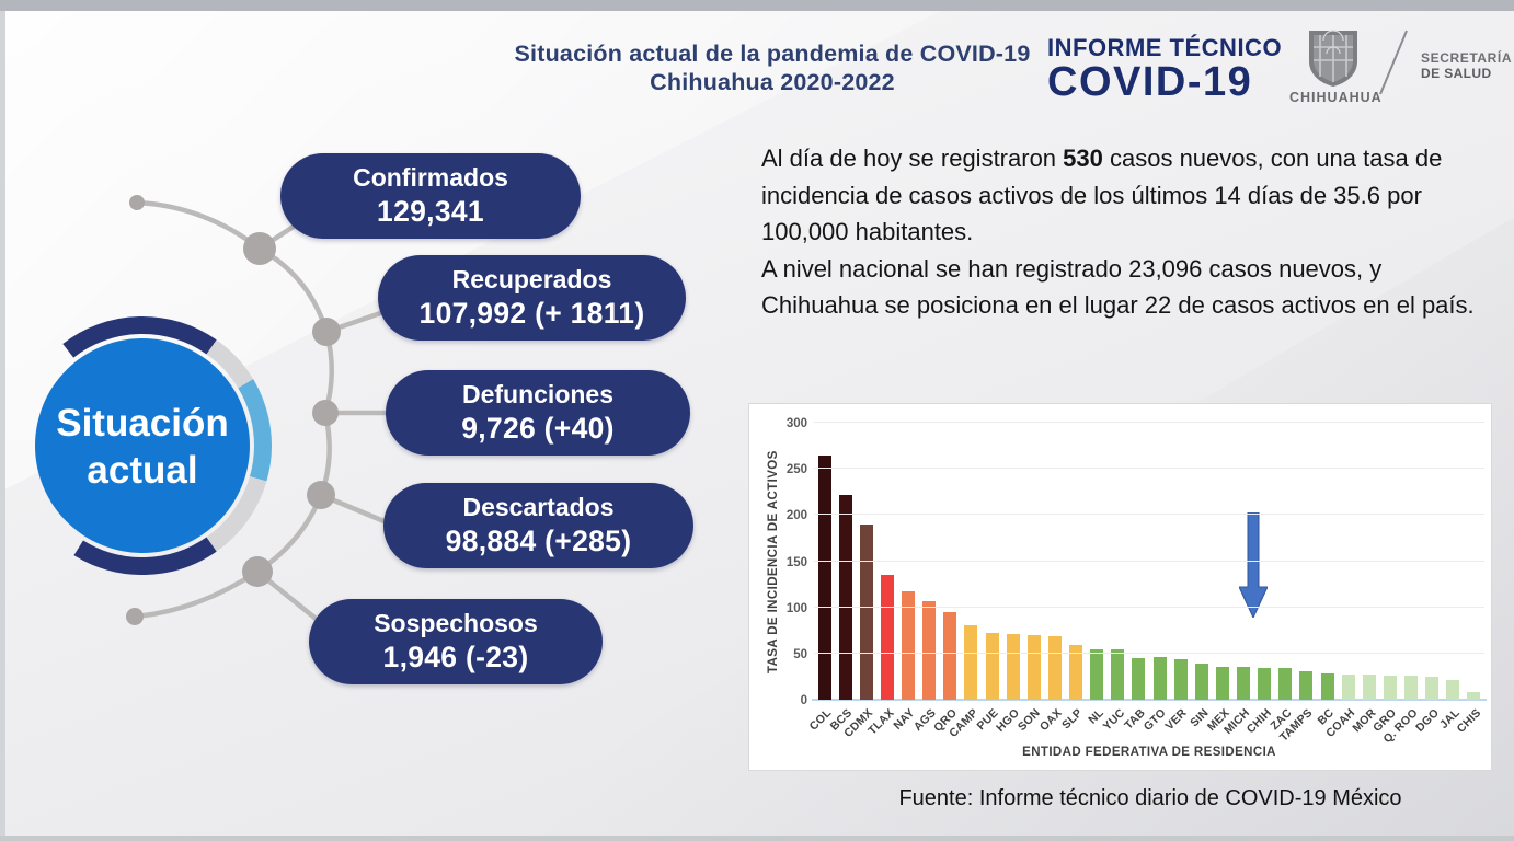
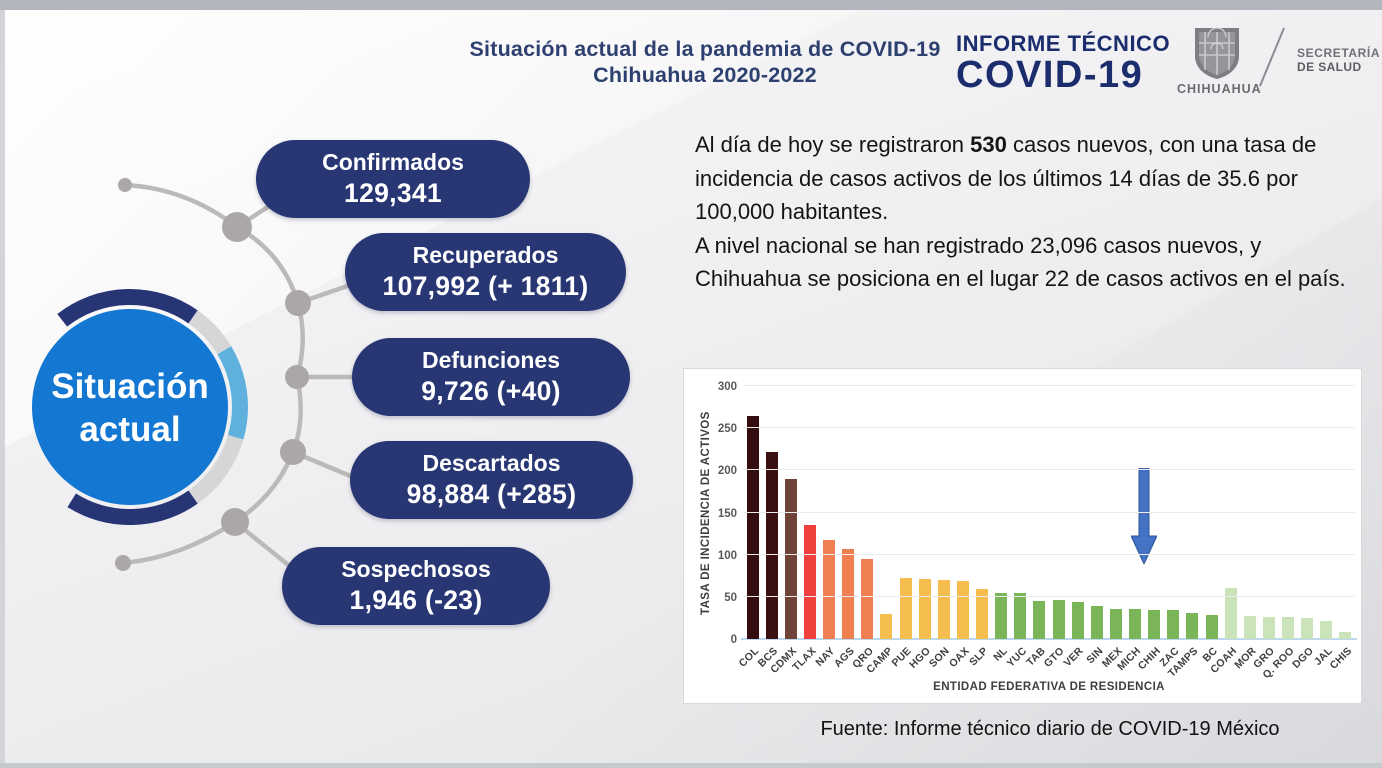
CAMP: 80 -> 30
COAH: 30 -> 60
